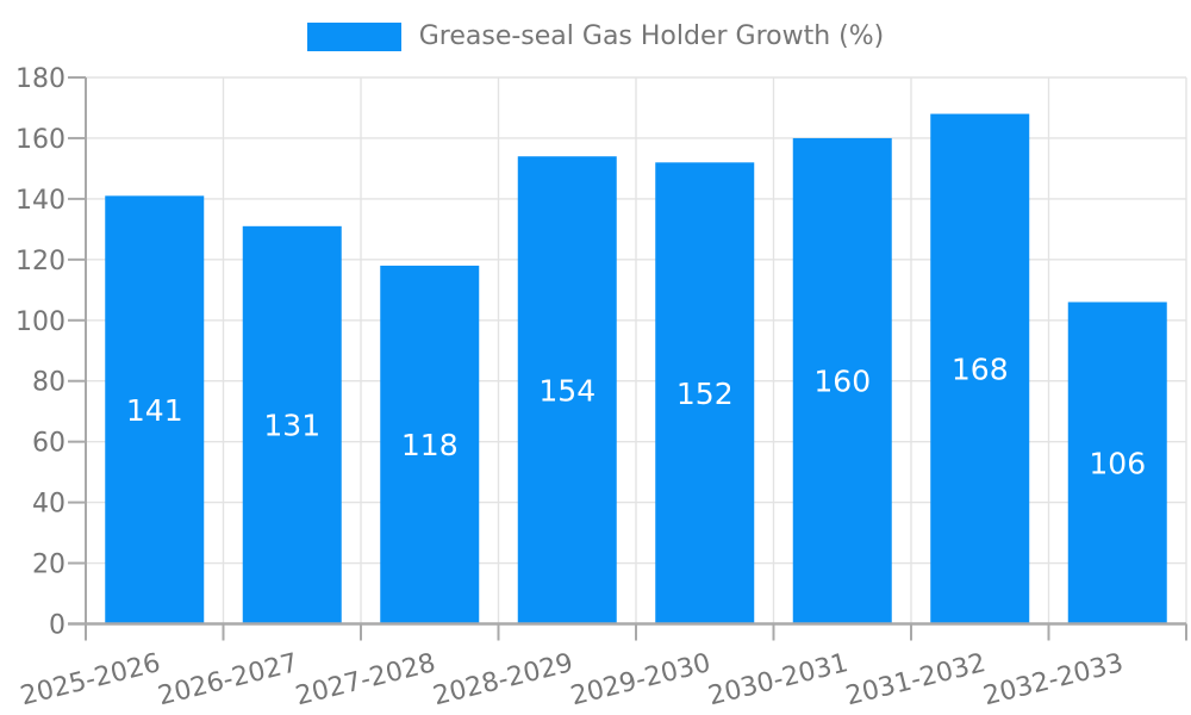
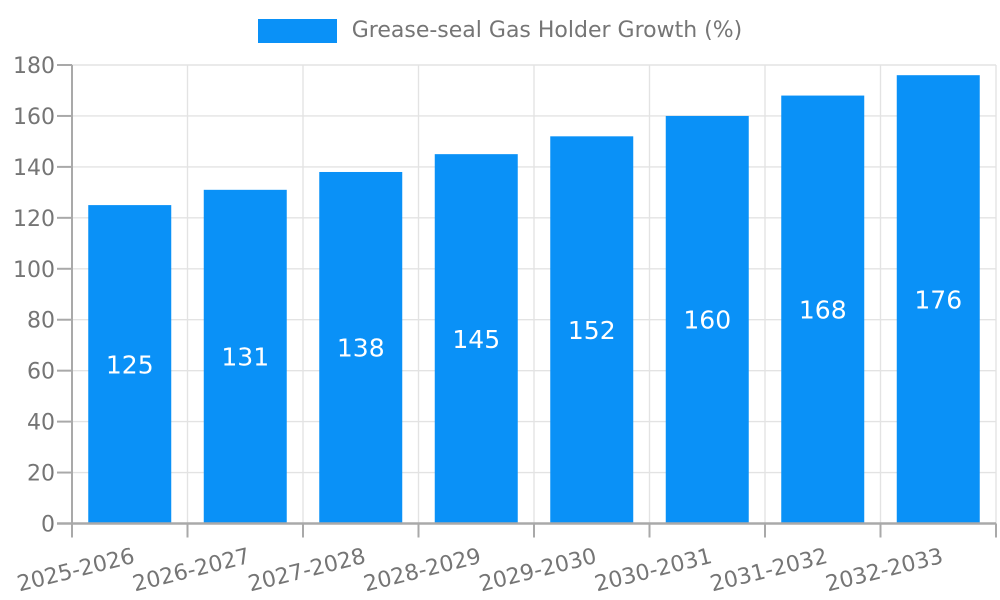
2025-2026: 141 -> 125
2027-2028: 118 -> 138
2028-2029: 154 -> 145
2032-2033: 106 -> 176
